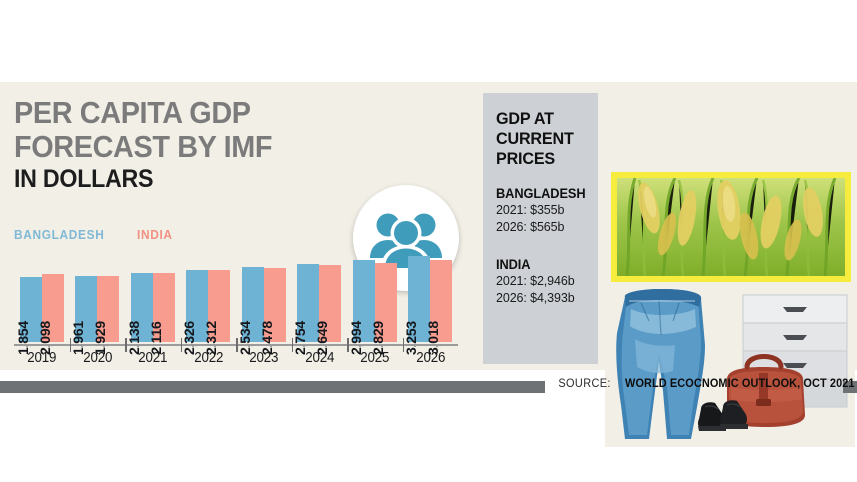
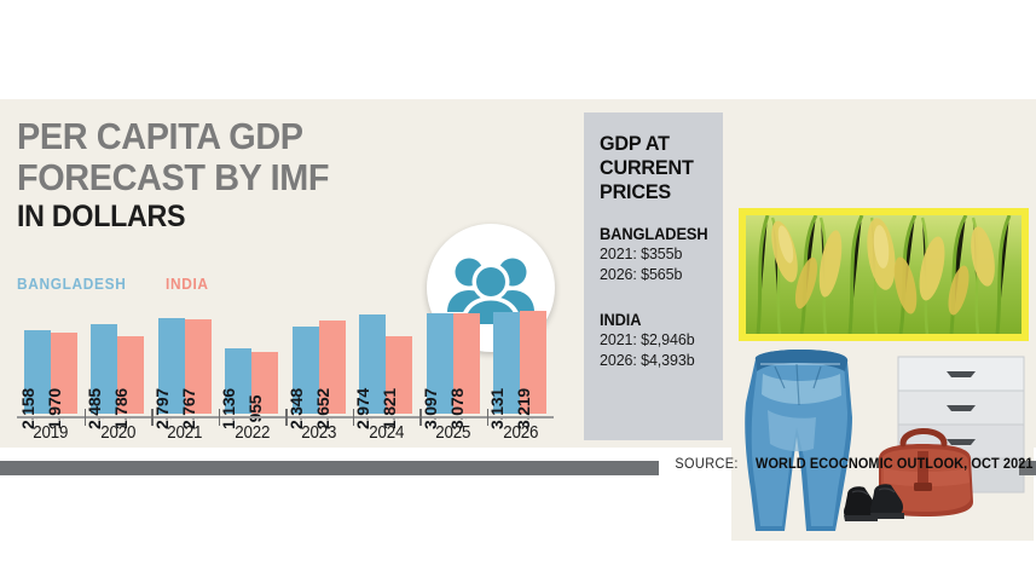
BANGLADESH/2019: 1,854 -> 2,158
INDIA/2019: 2,098 -> 1,970
BANGLADESH/2020: 1,961 -> 2,485
INDIA/2020: 1,929 -> 1,786
BANGLADESH/2021: 2,138 -> 2,797
INDIA/2021: 2,116 -> 2,767
BANGLADESH/2022: 2,326 -> 1,136
INDIA/2022: 2,312 -> 955
BANGLADESH/2023: 2,534 -> 2,348
INDIA/2023: 2,478 -> 2,652
BANGLADESH/2024: 2,754 -> 2,974
INDIA/2024: 2,649 -> 1,821
BANGLADESH/2025: 2,994 -> 3,097
INDIA/2025: 2,829 -> 3,078
BANGLADESH/2026: 3,253 -> 3,131
INDIA/2026: 3,018 -> 3,219
